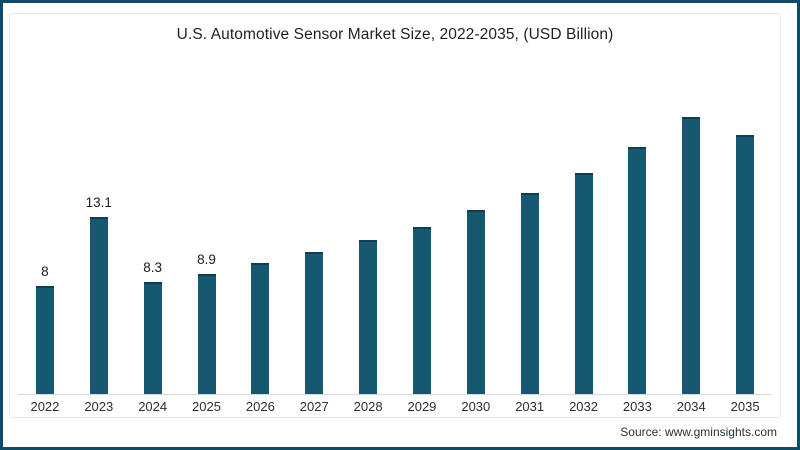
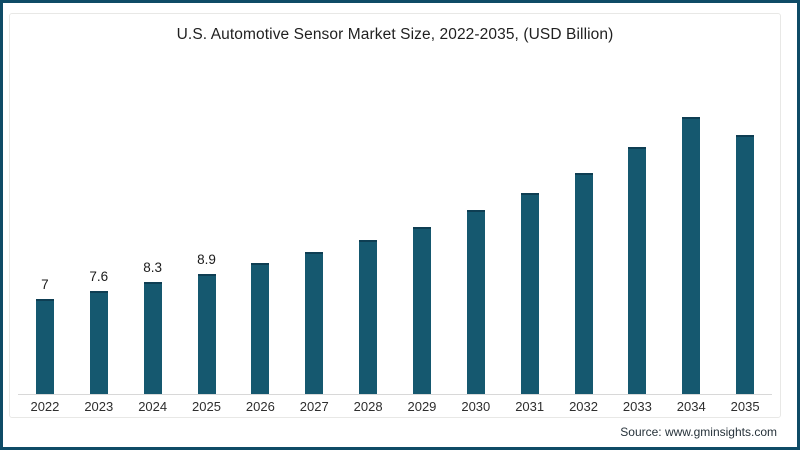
2022: 8 -> 7
2023: 13.1 -> 7.6
